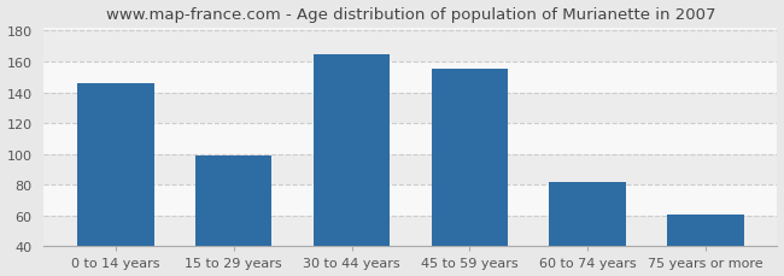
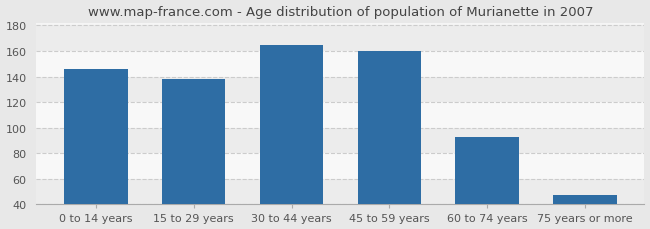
15 to 29 years: 99 -> 138
45 to 59 years: 155 -> 160
60 to 74 years: 82 -> 93
75 years or more: 61 -> 47
